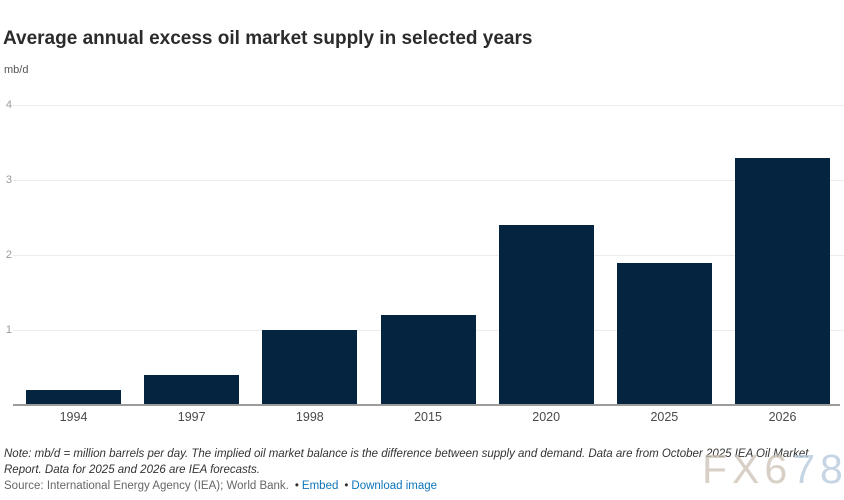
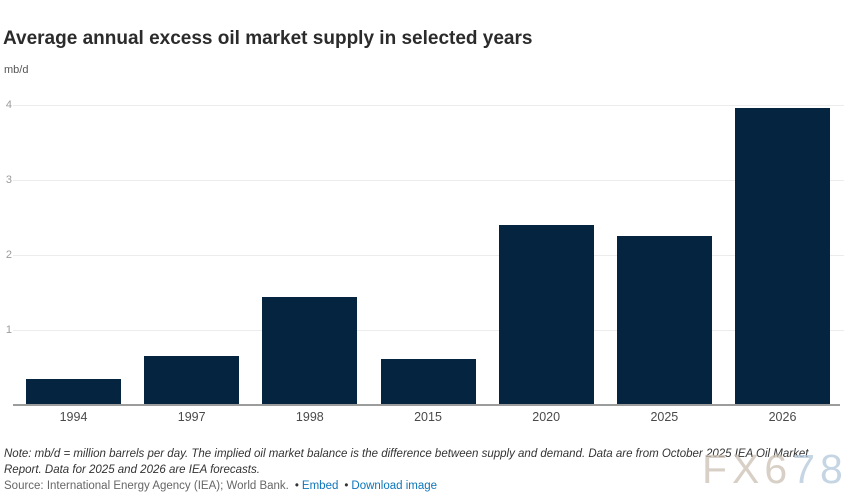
1994: 0.2 -> 0.3
1997: 0.4 -> 0.7
1998: 1.0 -> 1.4
2015: 1.2 -> 0.6
2025: 1.9 -> 2.3
2026: 3.3 -> 4.0
